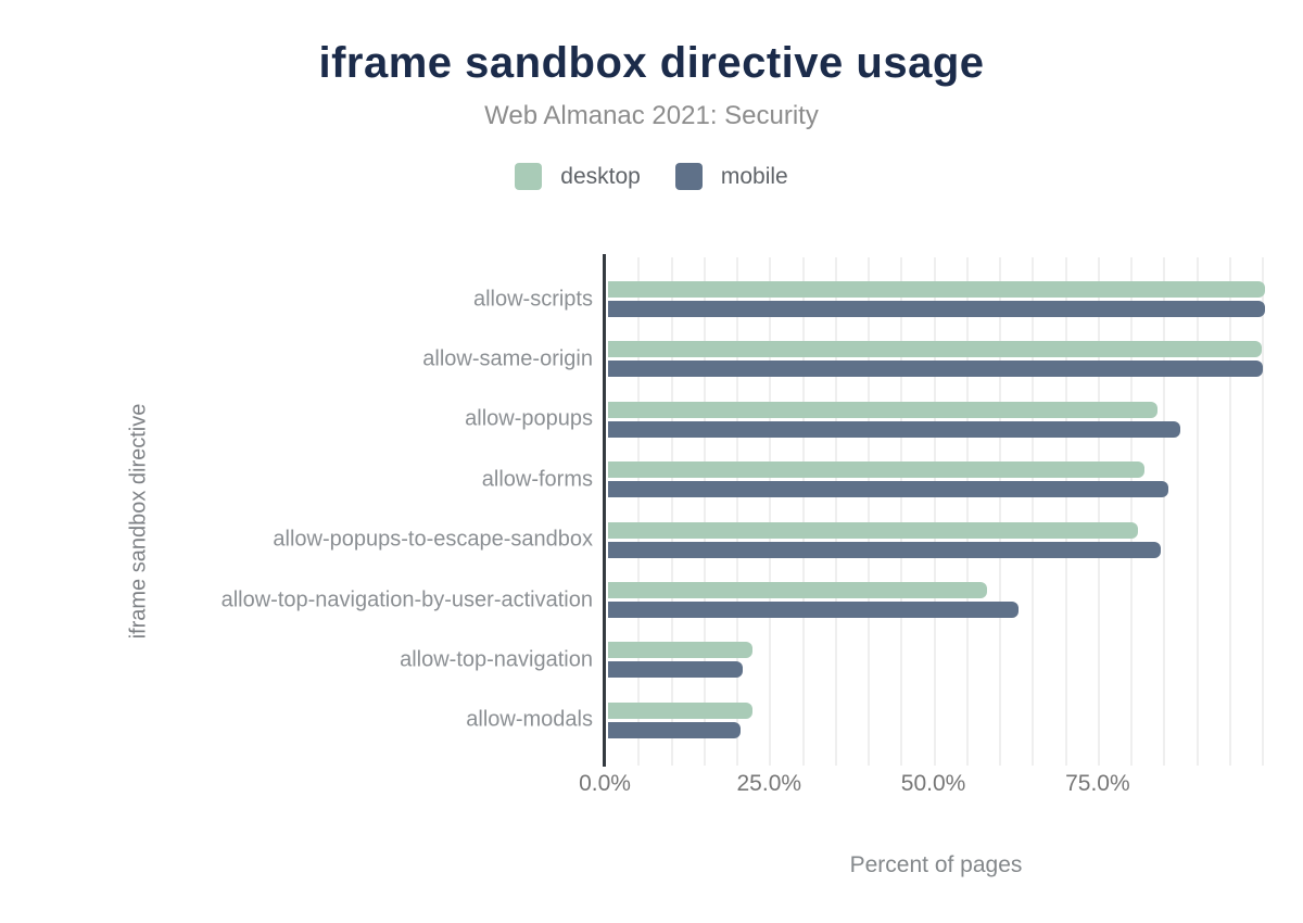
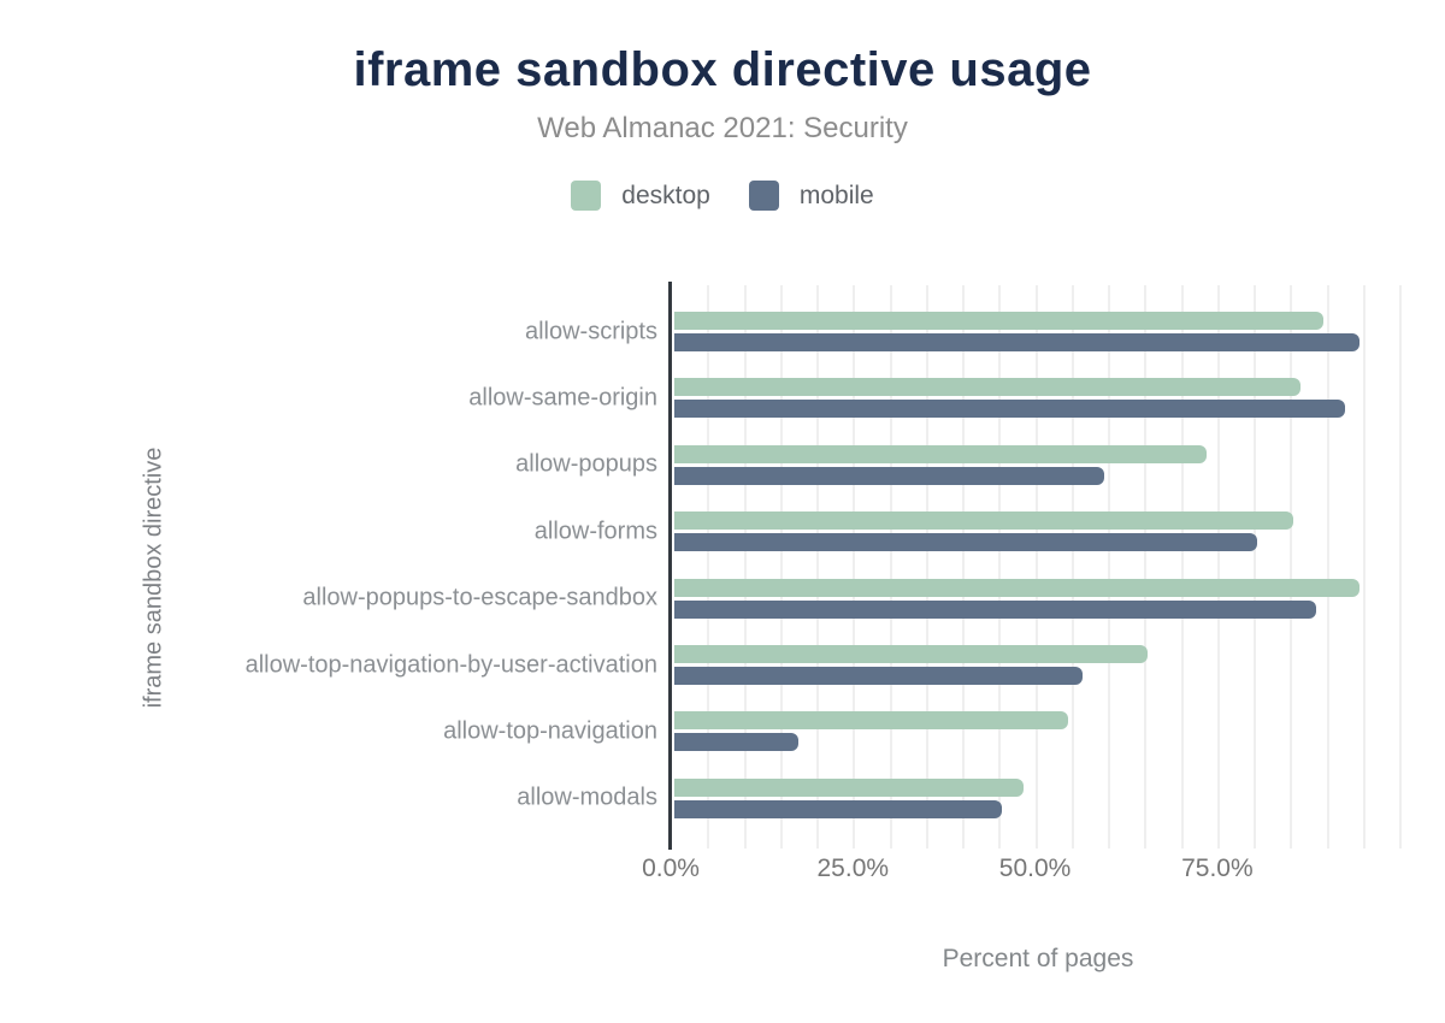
desktop/allow-scripts: 100% -> 89%
mobile/allow-scripts: 100% -> 94%
desktop/allow-same-origin: 100% -> 86%
mobile/allow-same-origin: 100% -> 92%
desktop/allow-popups: 84% -> 73%
mobile/allow-popups: 87% -> 59%
desktop/allow-forms: 82% -> 85%
mobile/allow-forms: 85% -> 80%
desktop/allow-popups-to-escape-sandbox: 81% -> 94%
mobile/allow-popups-to-escape-sandbox: 84% -> 88%
desktop/allow-top-navigation-by-user-activation: 58% -> 65%
mobile/allow-top-navigation-by-user-activation: 62% -> 56%
desktop/allow-top-navigation: 22% -> 54%
mobile/allow-top-navigation: 20% -> 17%
desktop/allow-modals: 22% -> 48%
mobile/allow-modals: 20% -> 45%
